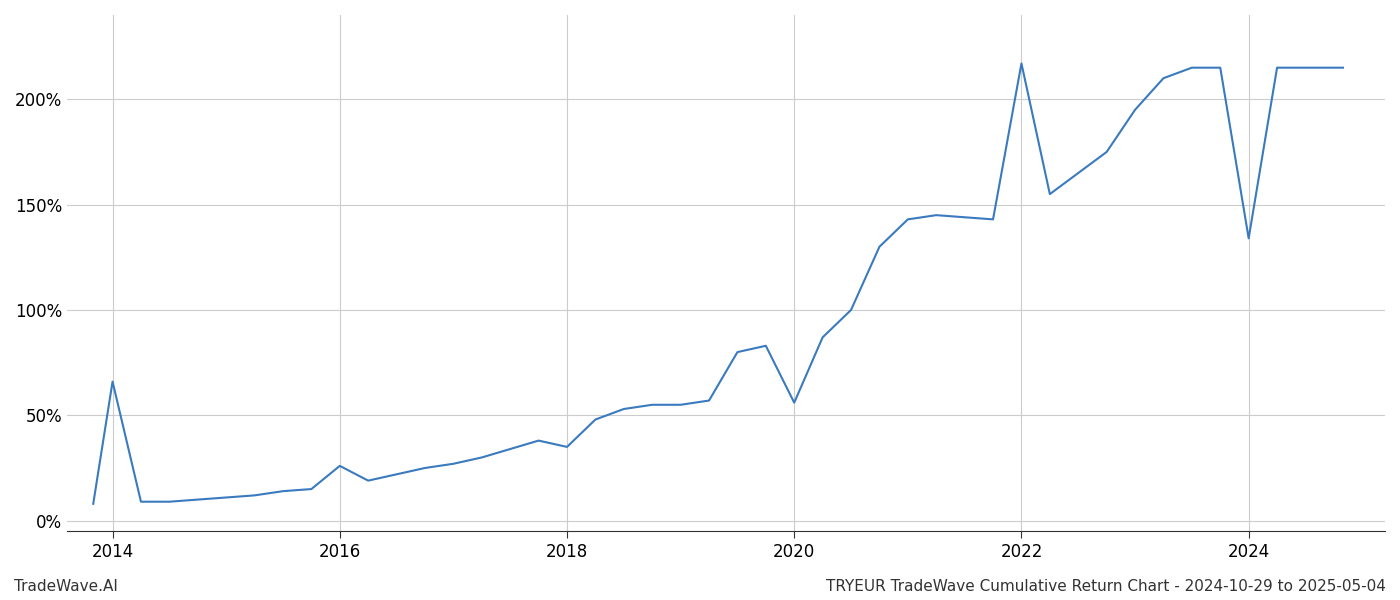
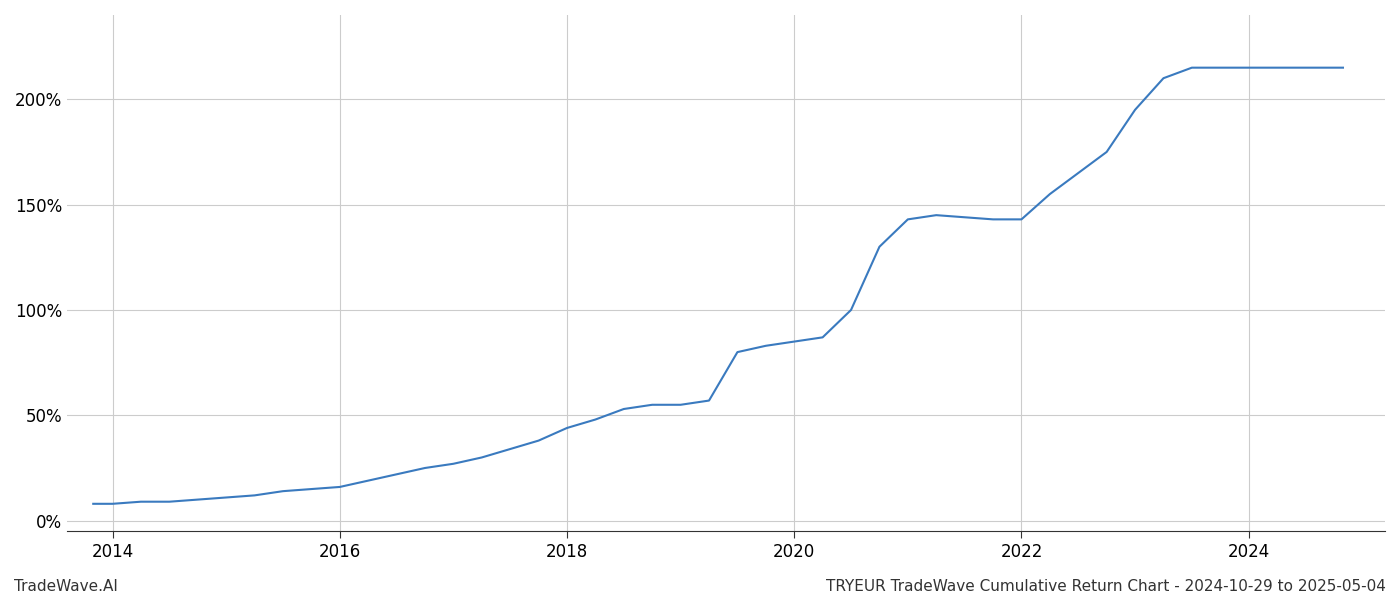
2014: 66% -> 8%
2016: 26% -> 16%
2018: 35% -> 44%
2020: 56% -> 85%
2022: 217% -> 143%
2024: 134% -> 215%
